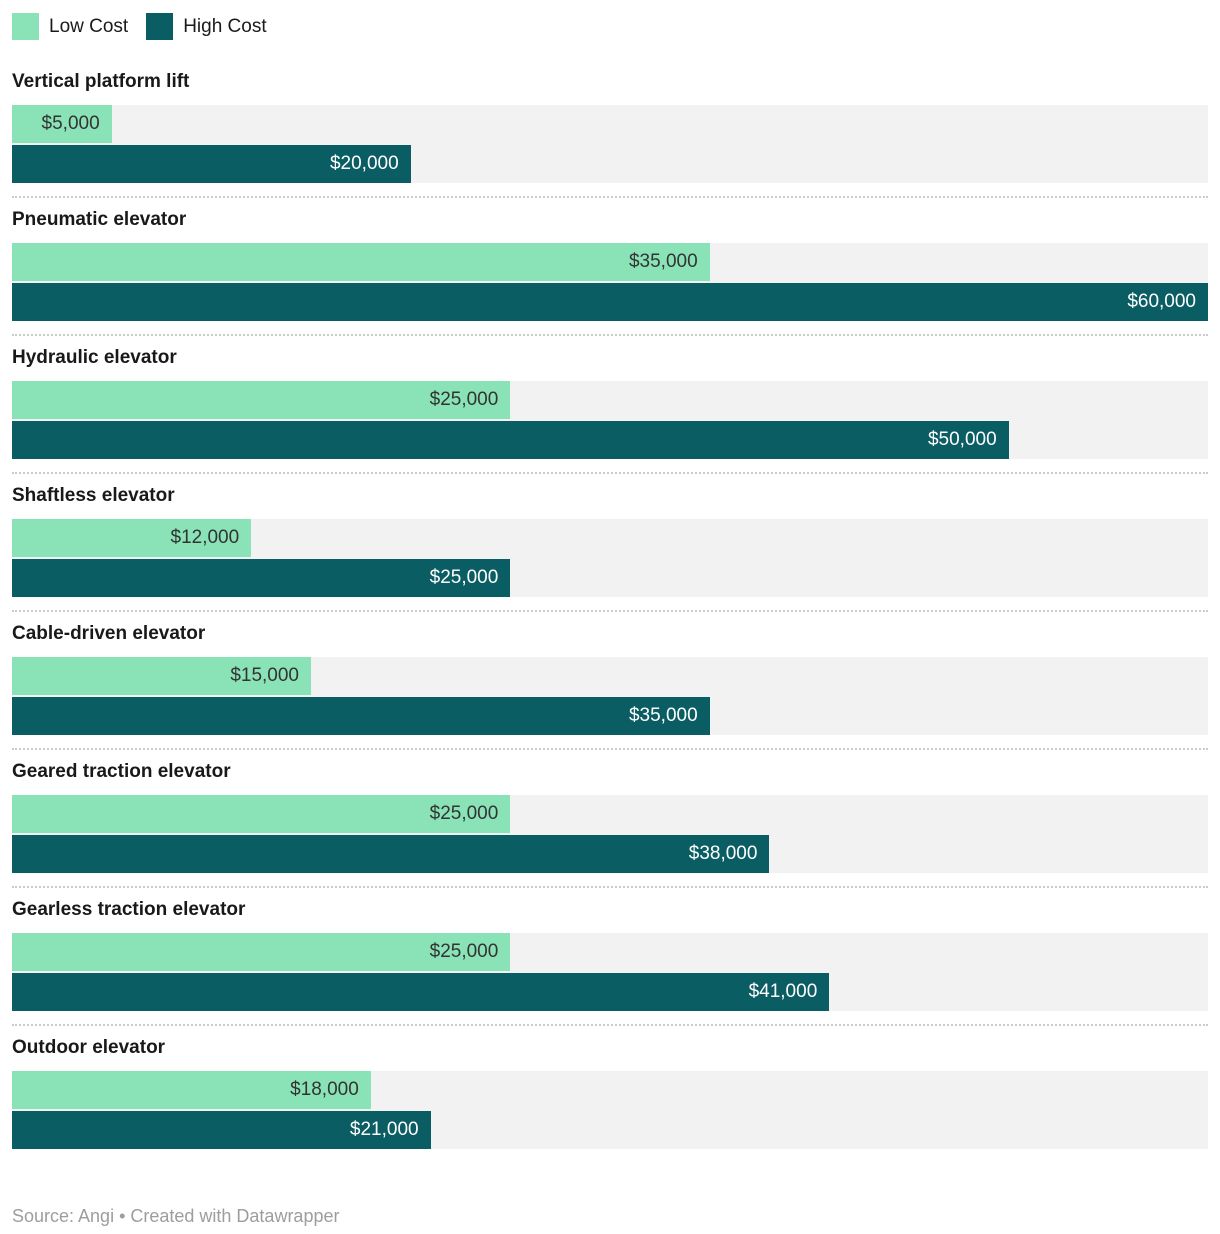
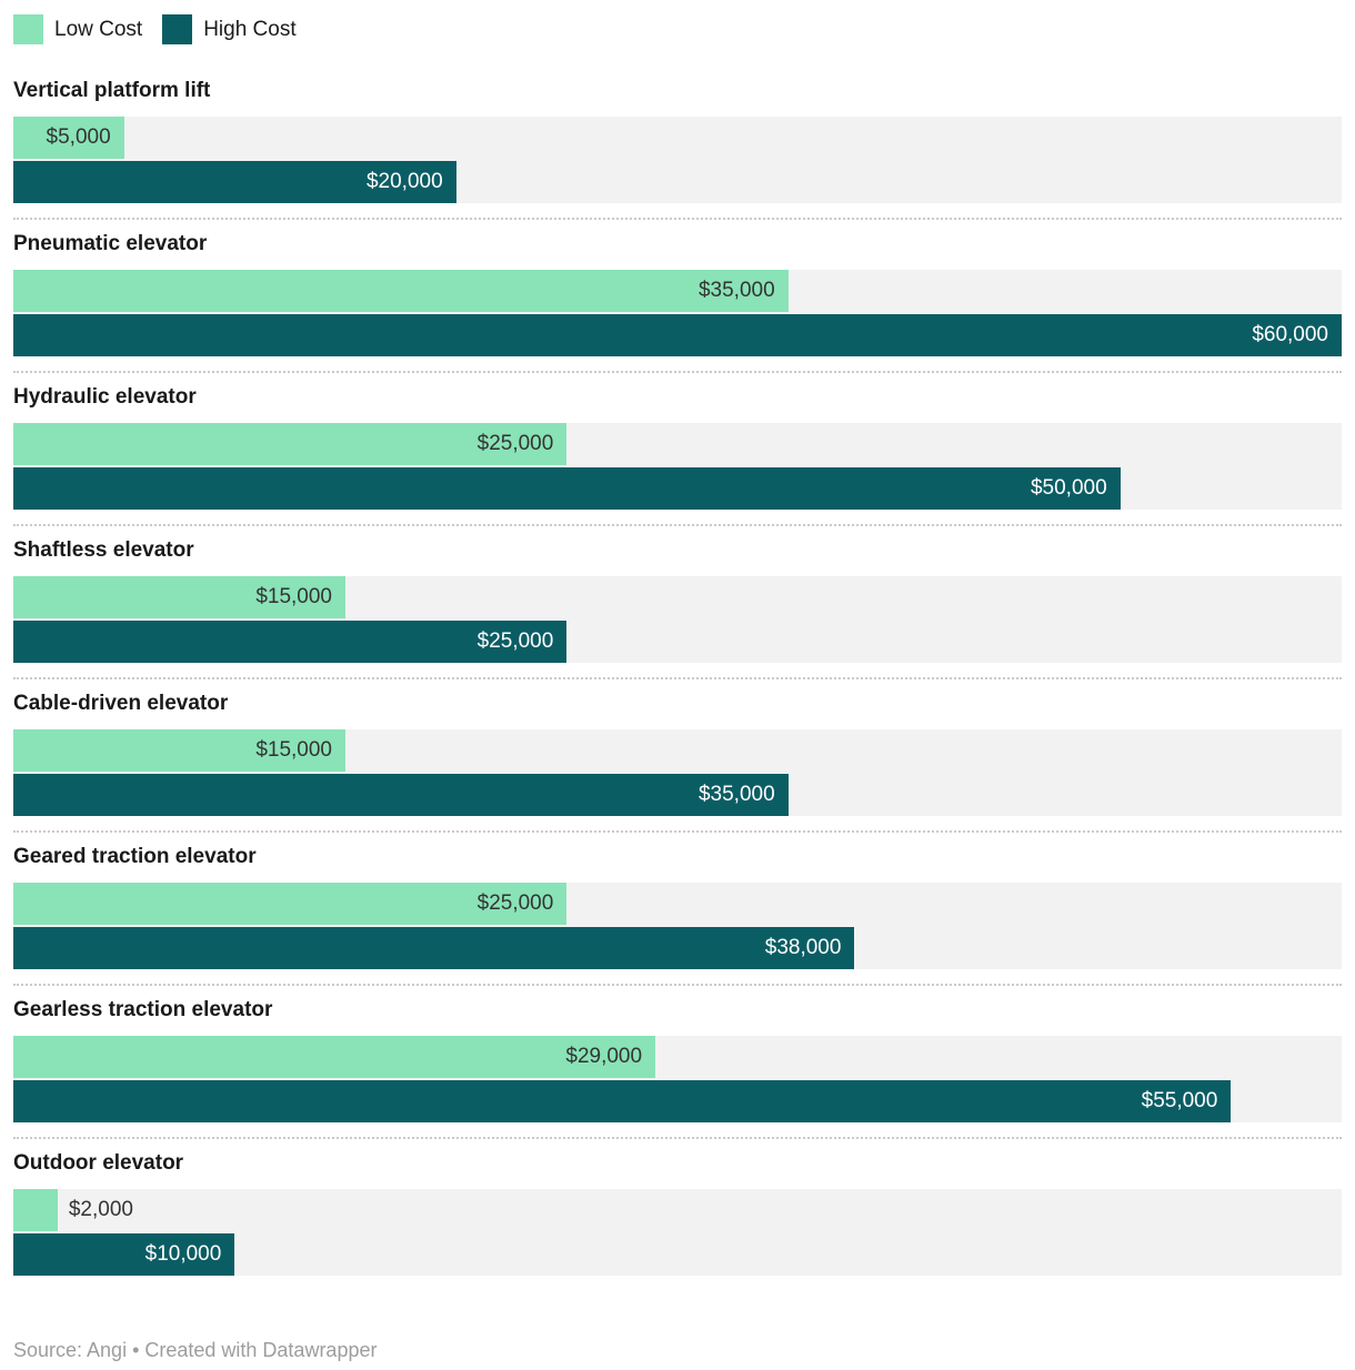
Low Cost/Shaftless elevator: $12,000 -> $15,000
Low Cost/Gearless traction elevator: $25,000 -> $29,000
High Cost/Gearless traction elevator: $41,000 -> $55,000
Low Cost/Outdoor elevator: $18,000 -> $2,000
High Cost/Outdoor elevator: $21,000 -> $10,000
